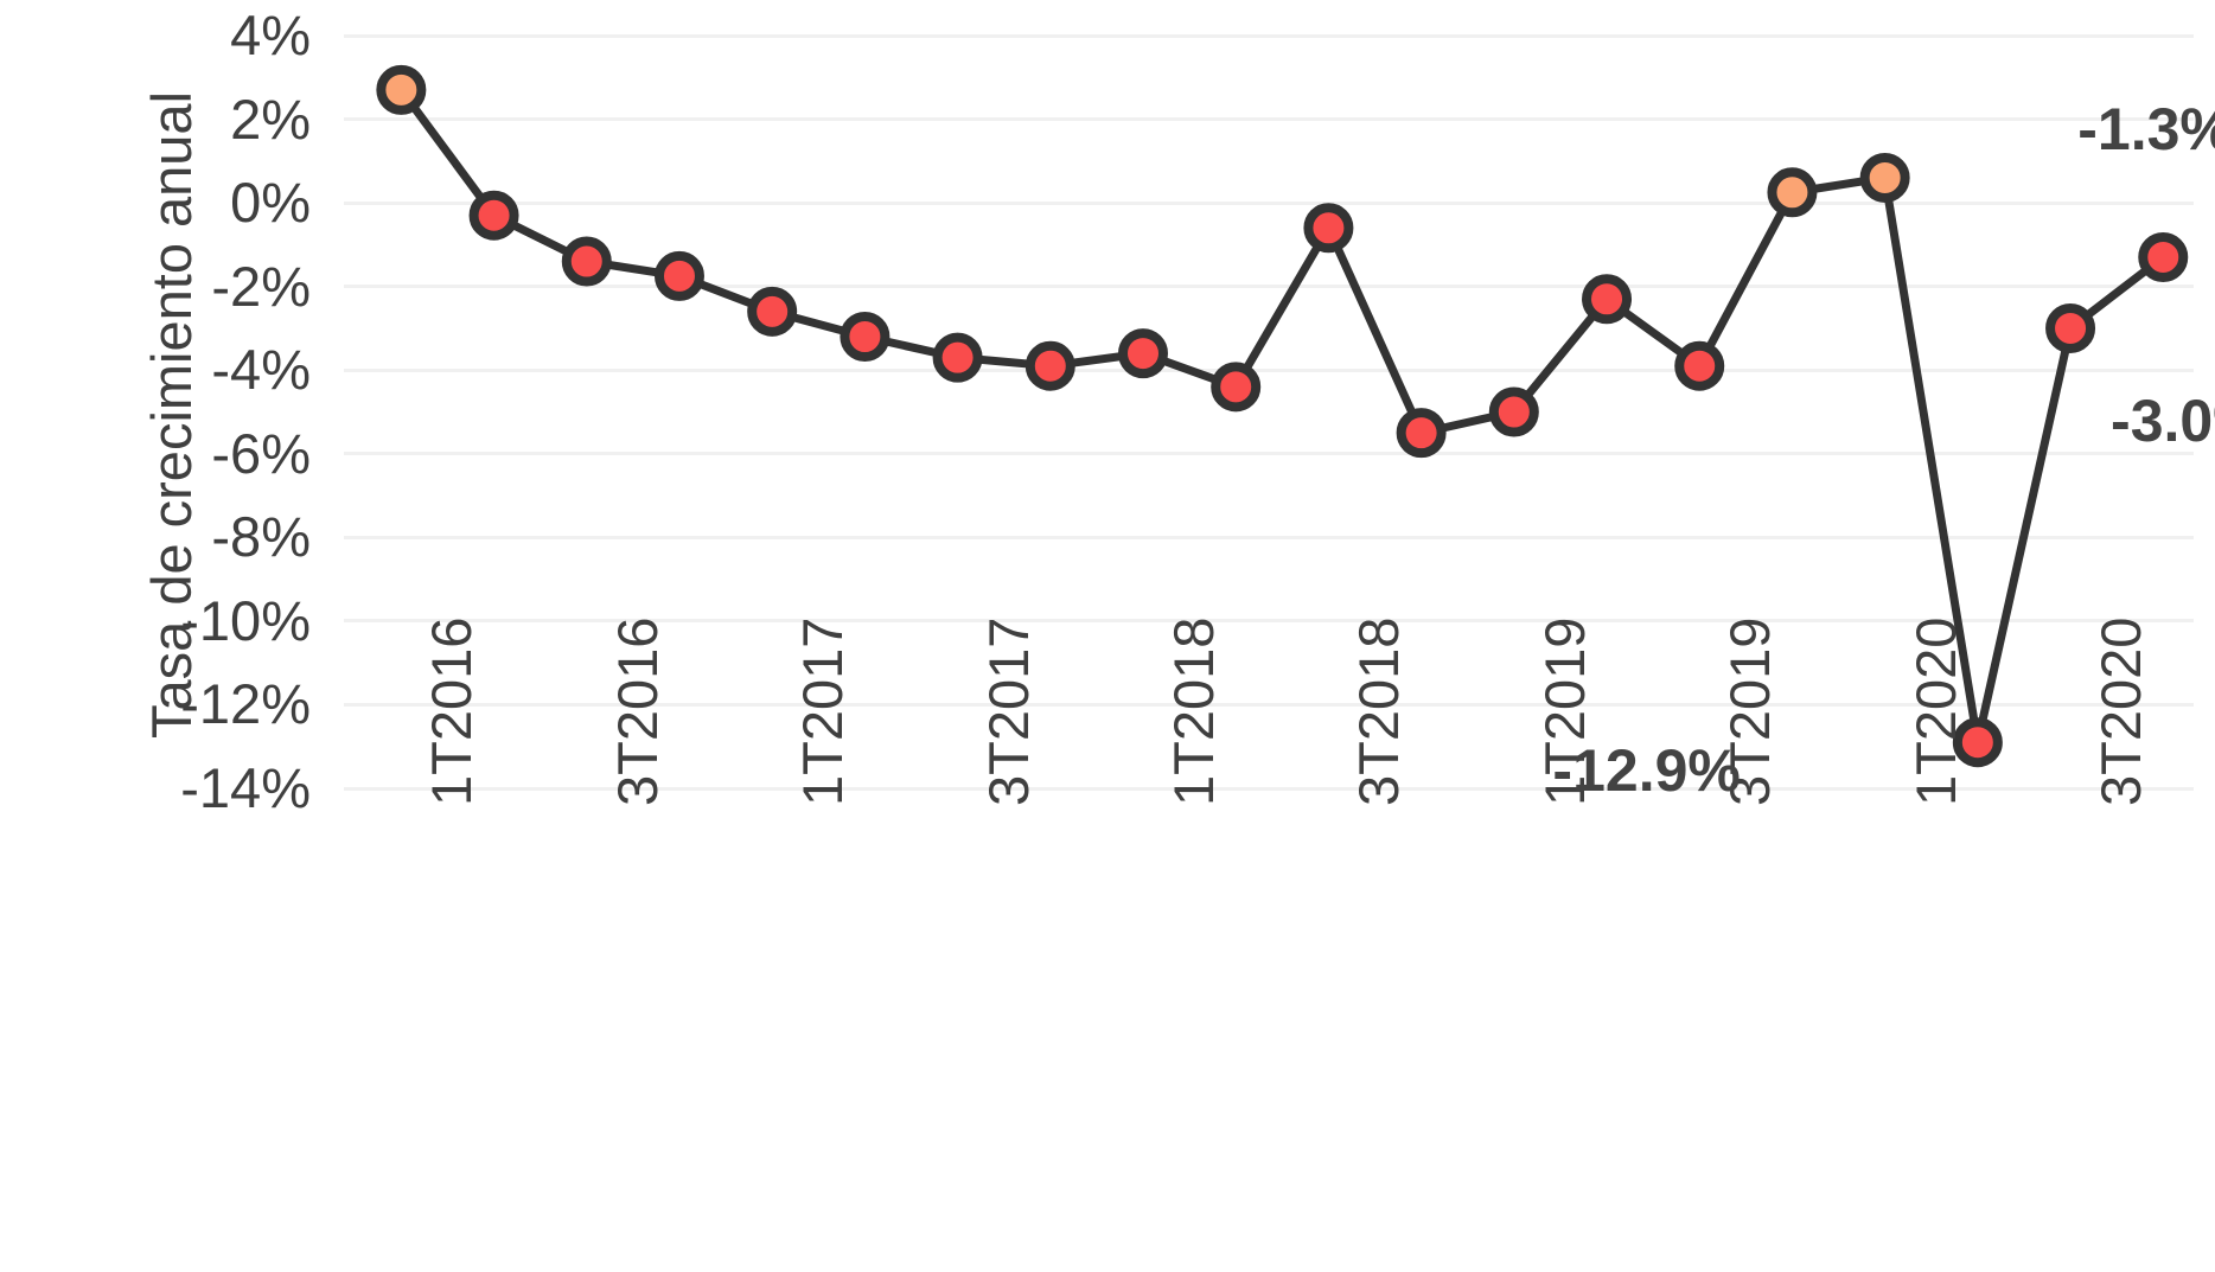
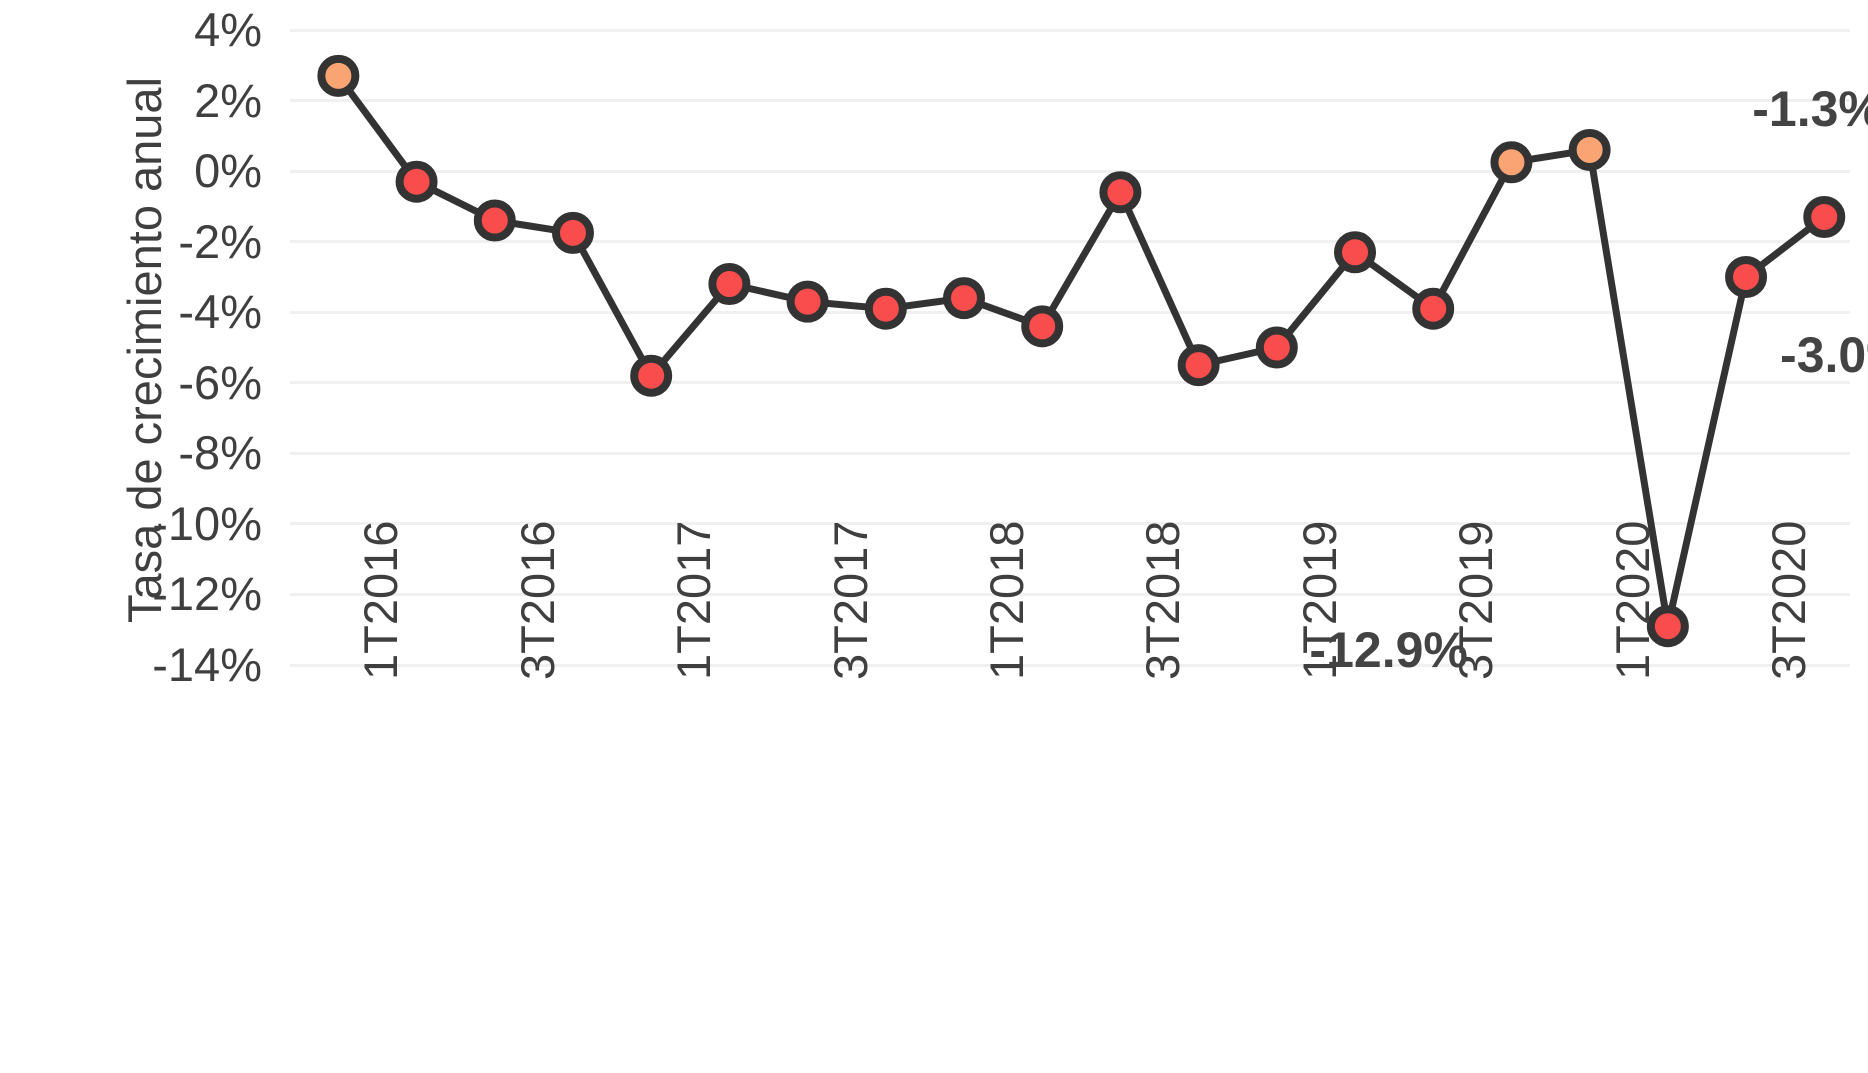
1T2017: -2.6% -> -5.8%
